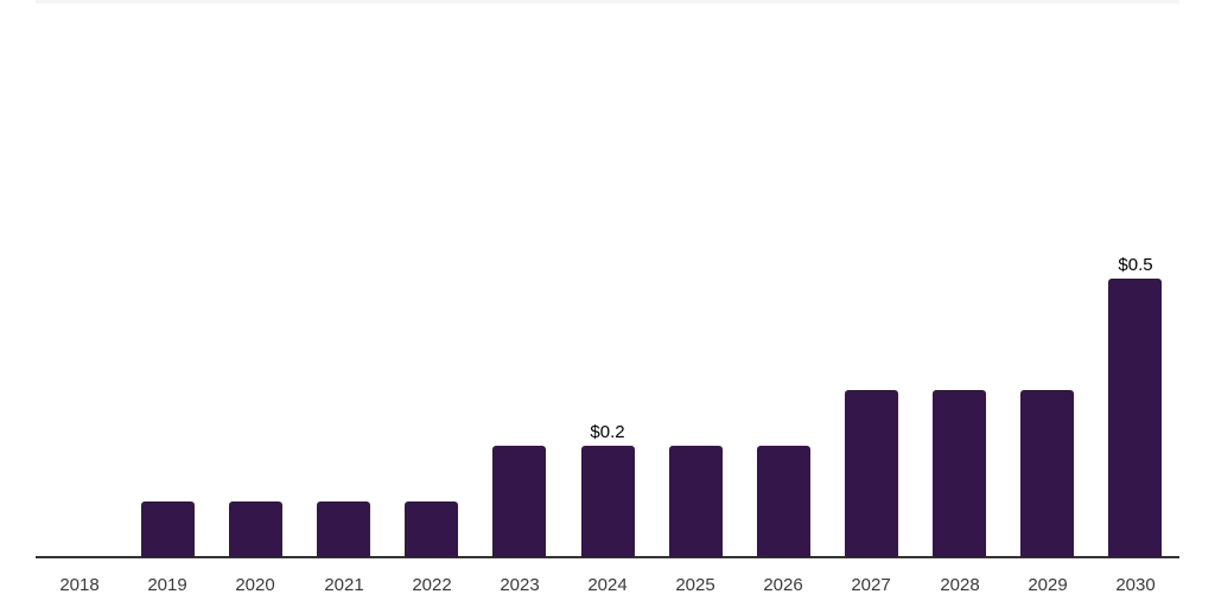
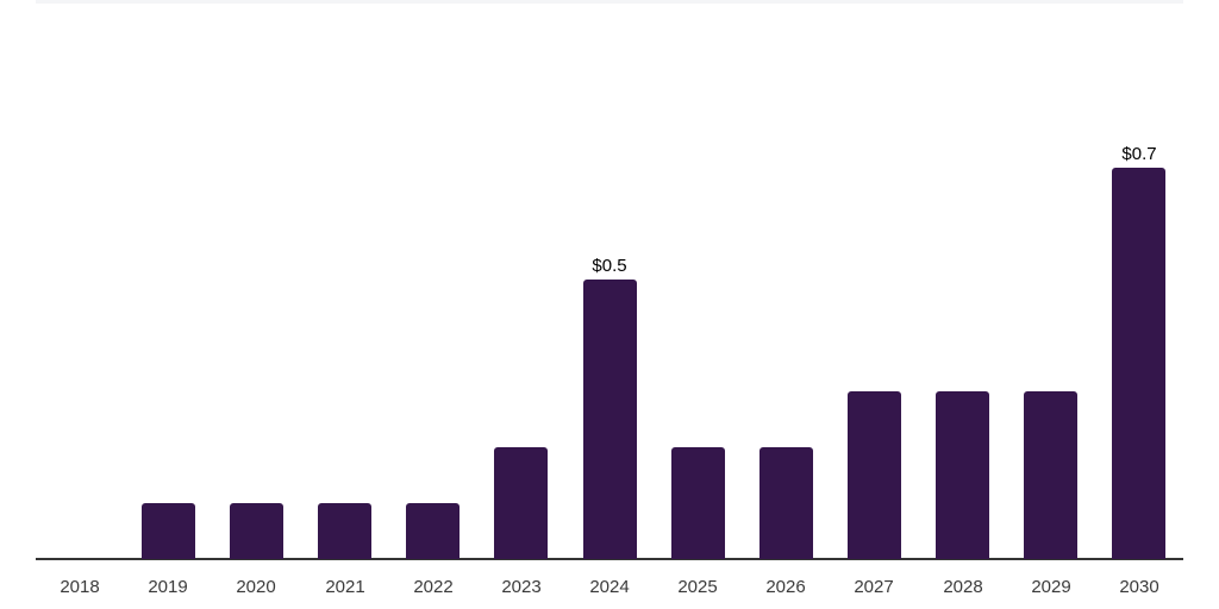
2024: $0.2 -> $0.5
2030: $0.5 -> $0.7
